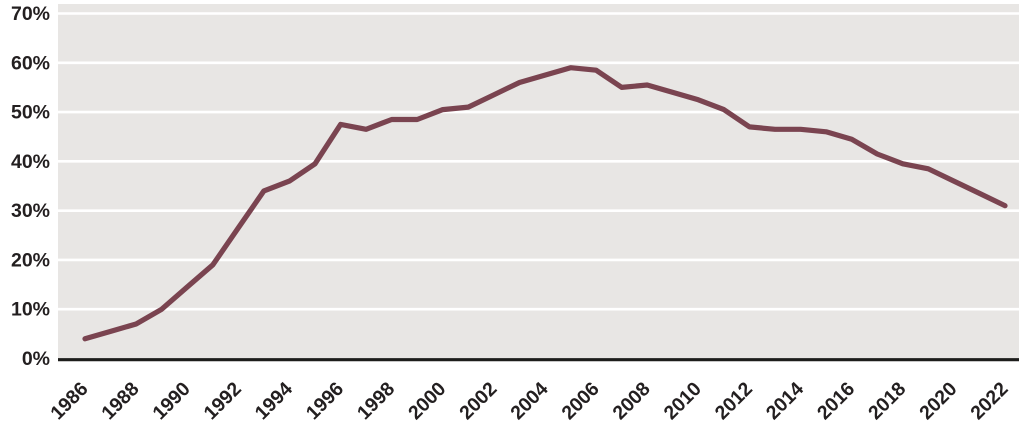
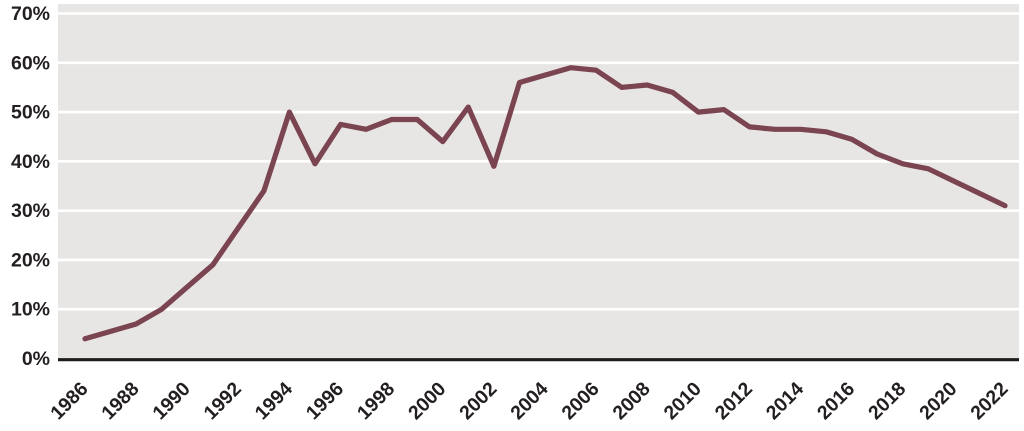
1994: 36% -> 50%
2000: 50% -> 44%
2002: 54% -> 39%
2010: 52% -> 50%
